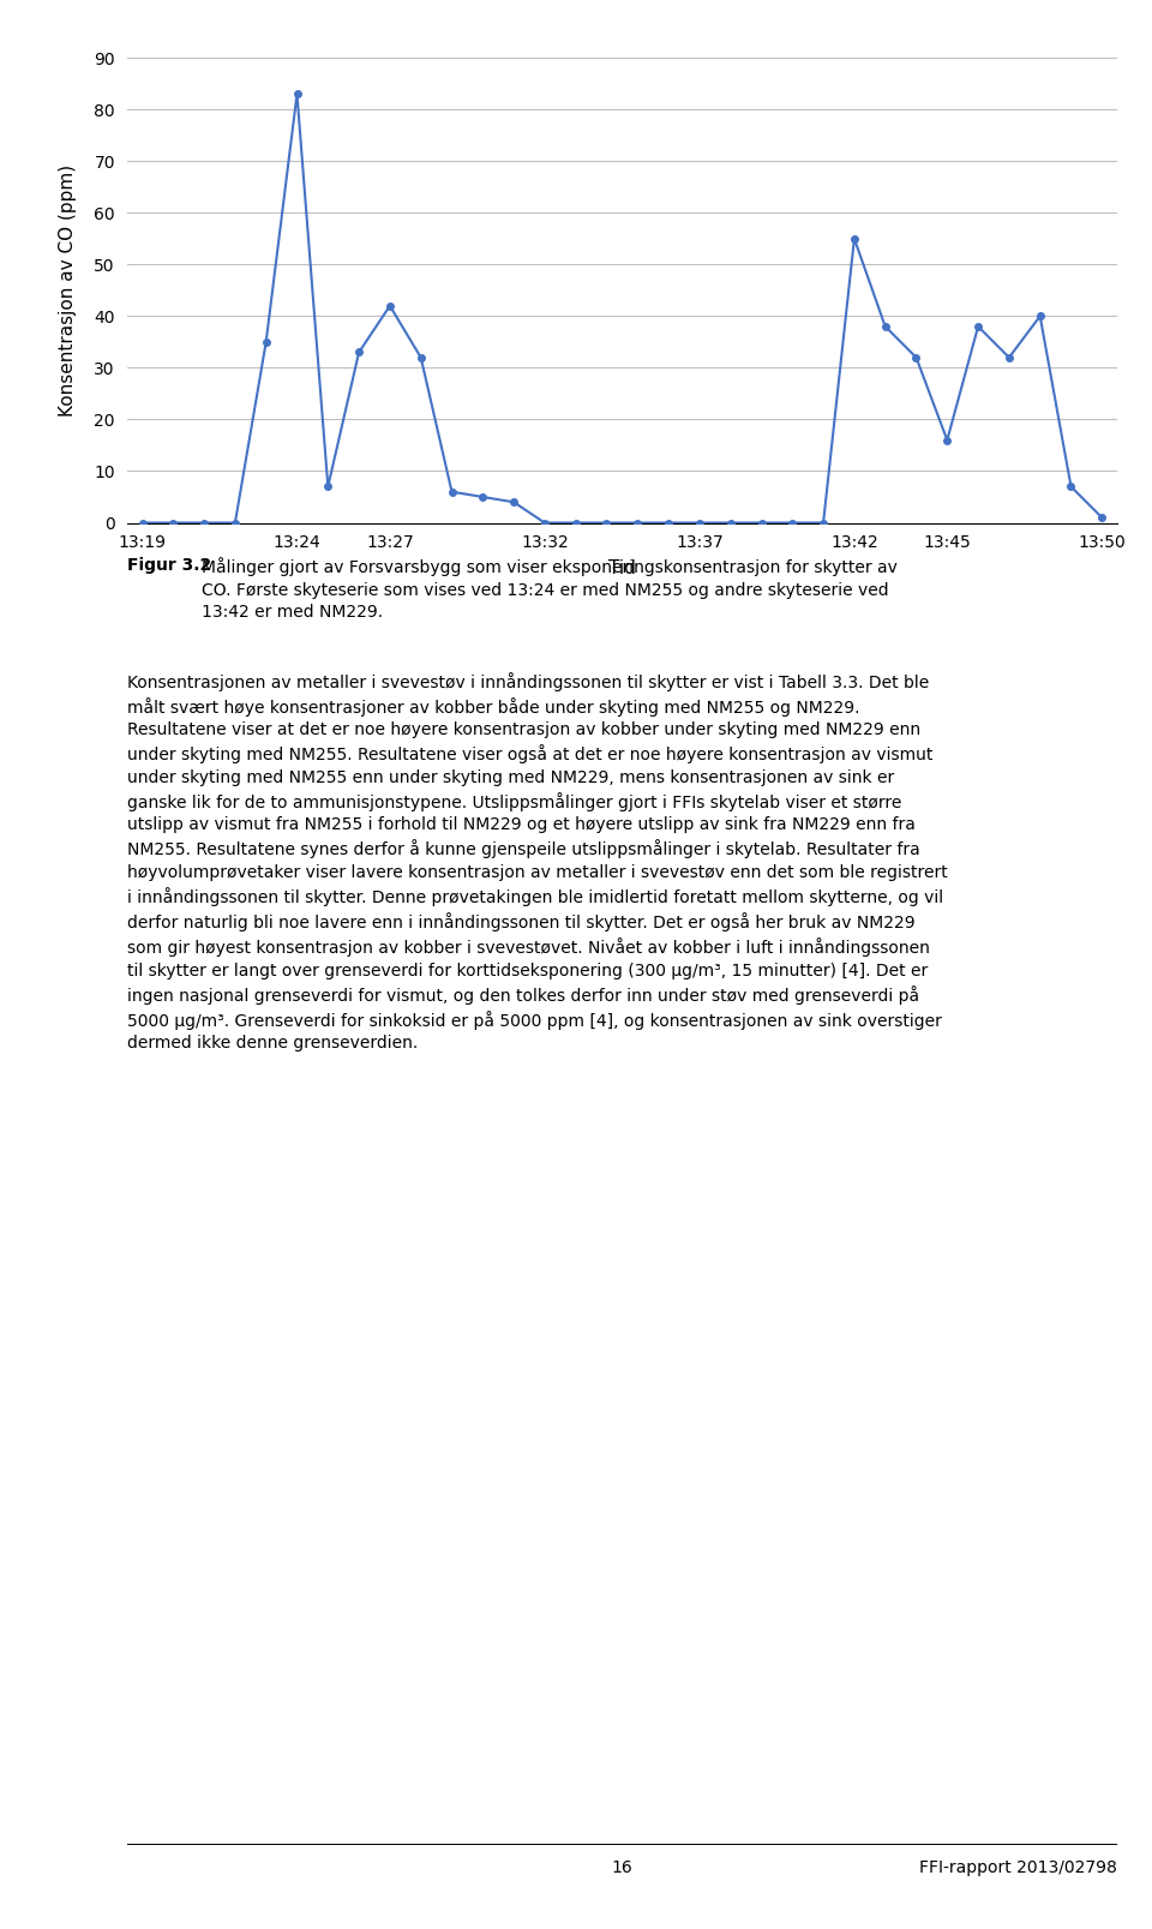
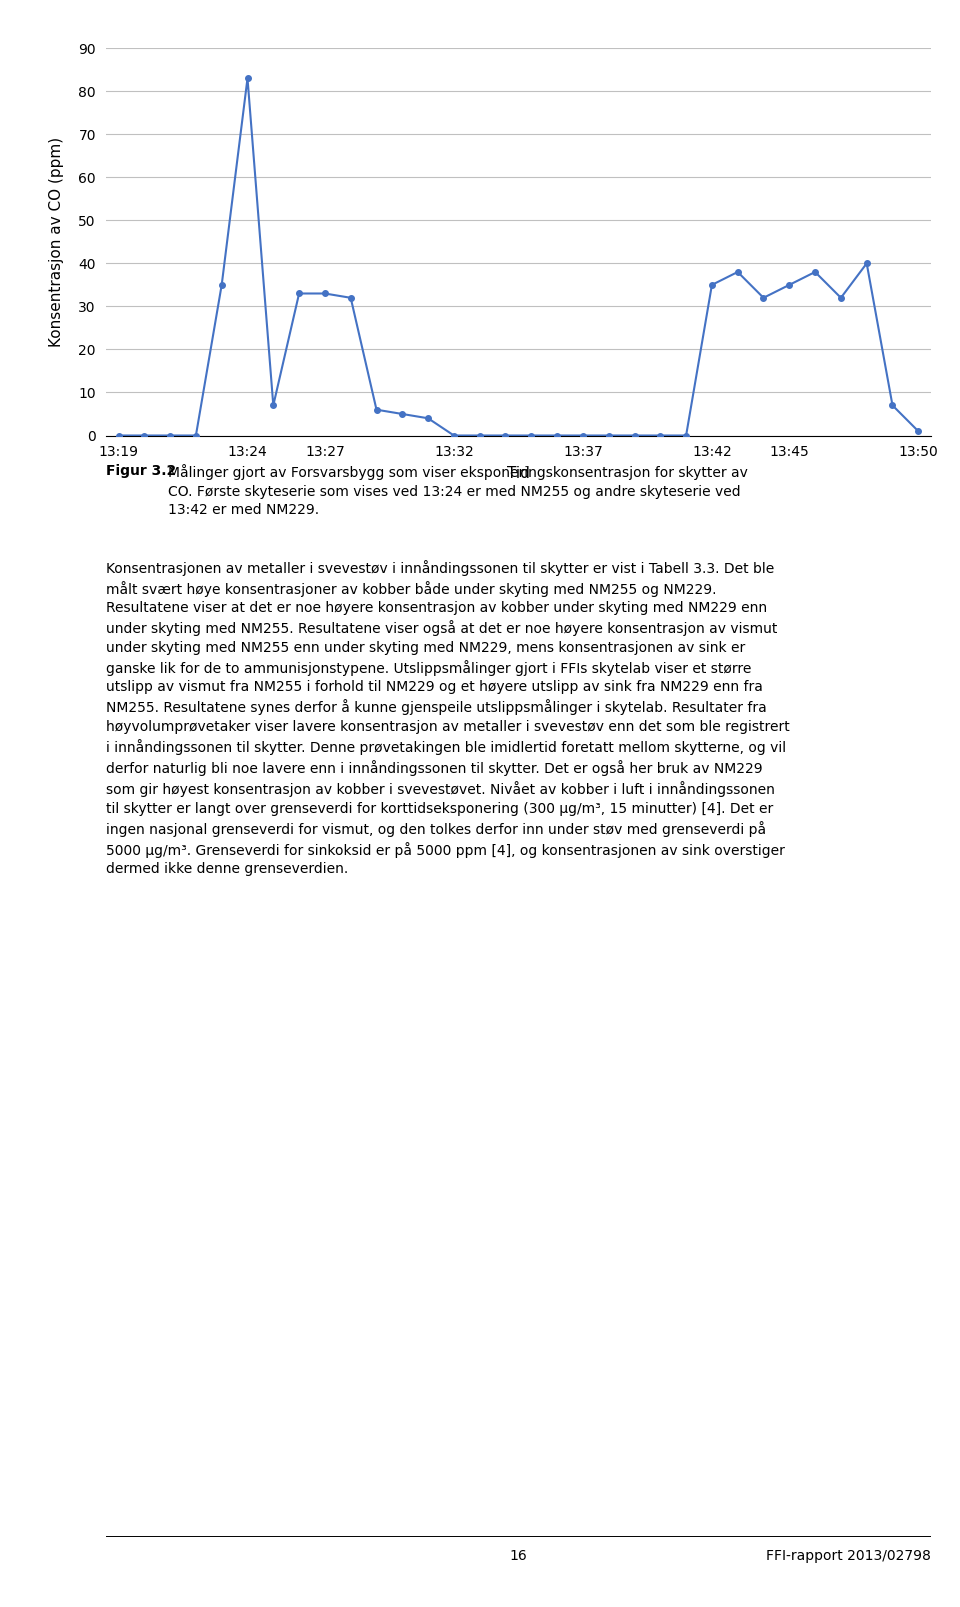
13:27: 42 -> 33
13:42: 55 -> 35
13:45: 16 -> 35
